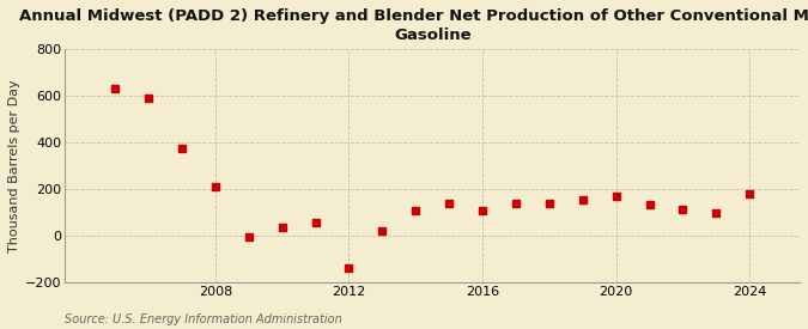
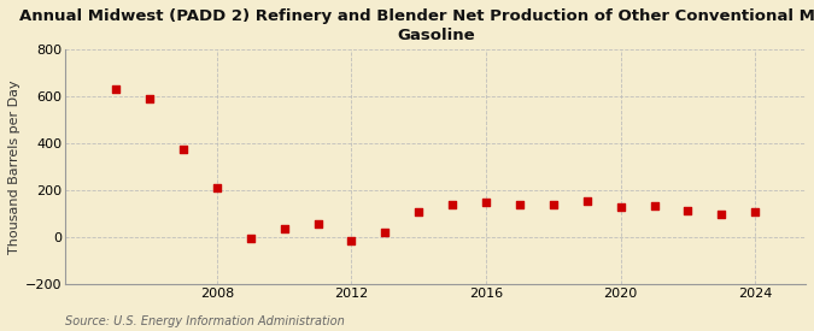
2012: -140 -> -20
2016: 110 -> 150
2020: 170 -> 130
2024: 180 -> 110
